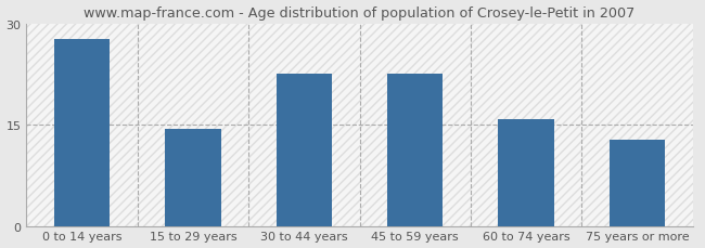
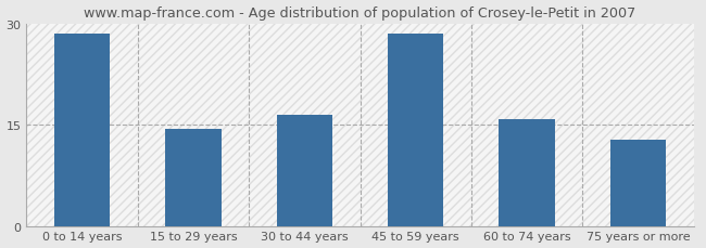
0 to 14 years: 27.6 -> 28.5
30 to 44 years: 22.6 -> 16.5
45 to 59 years: 22.6 -> 28.5
